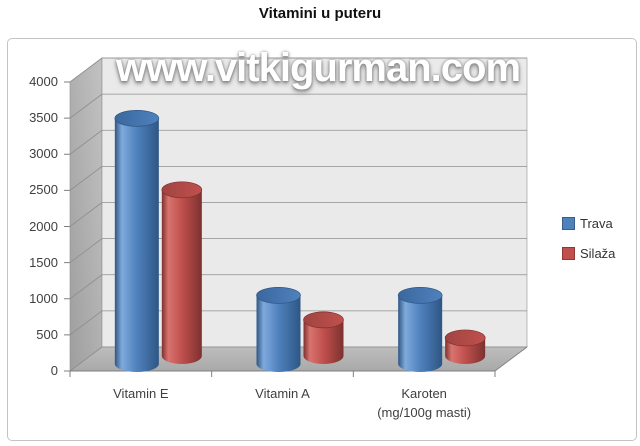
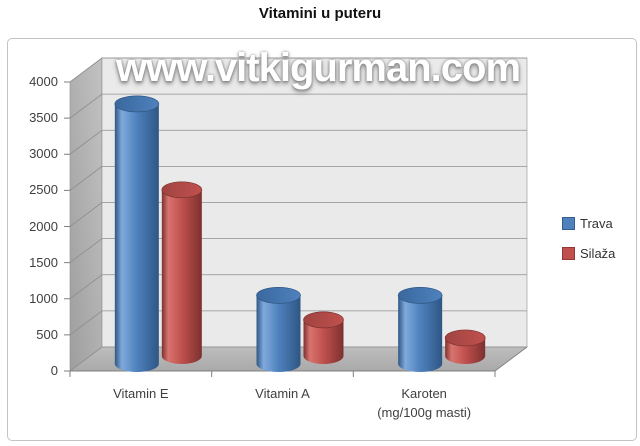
Trava/Vitamin E: 3400 -> 3600
